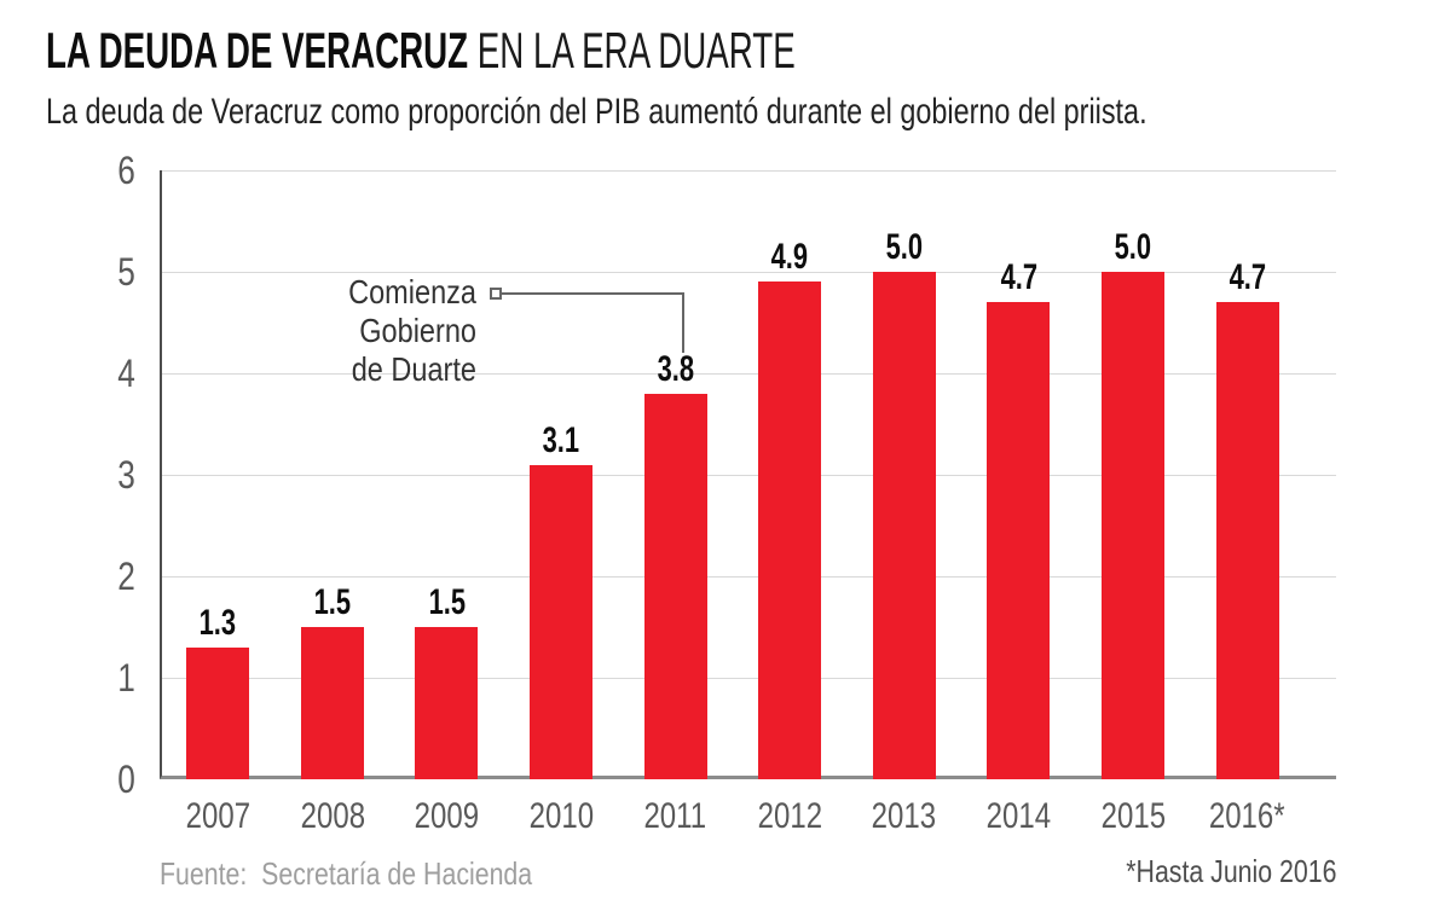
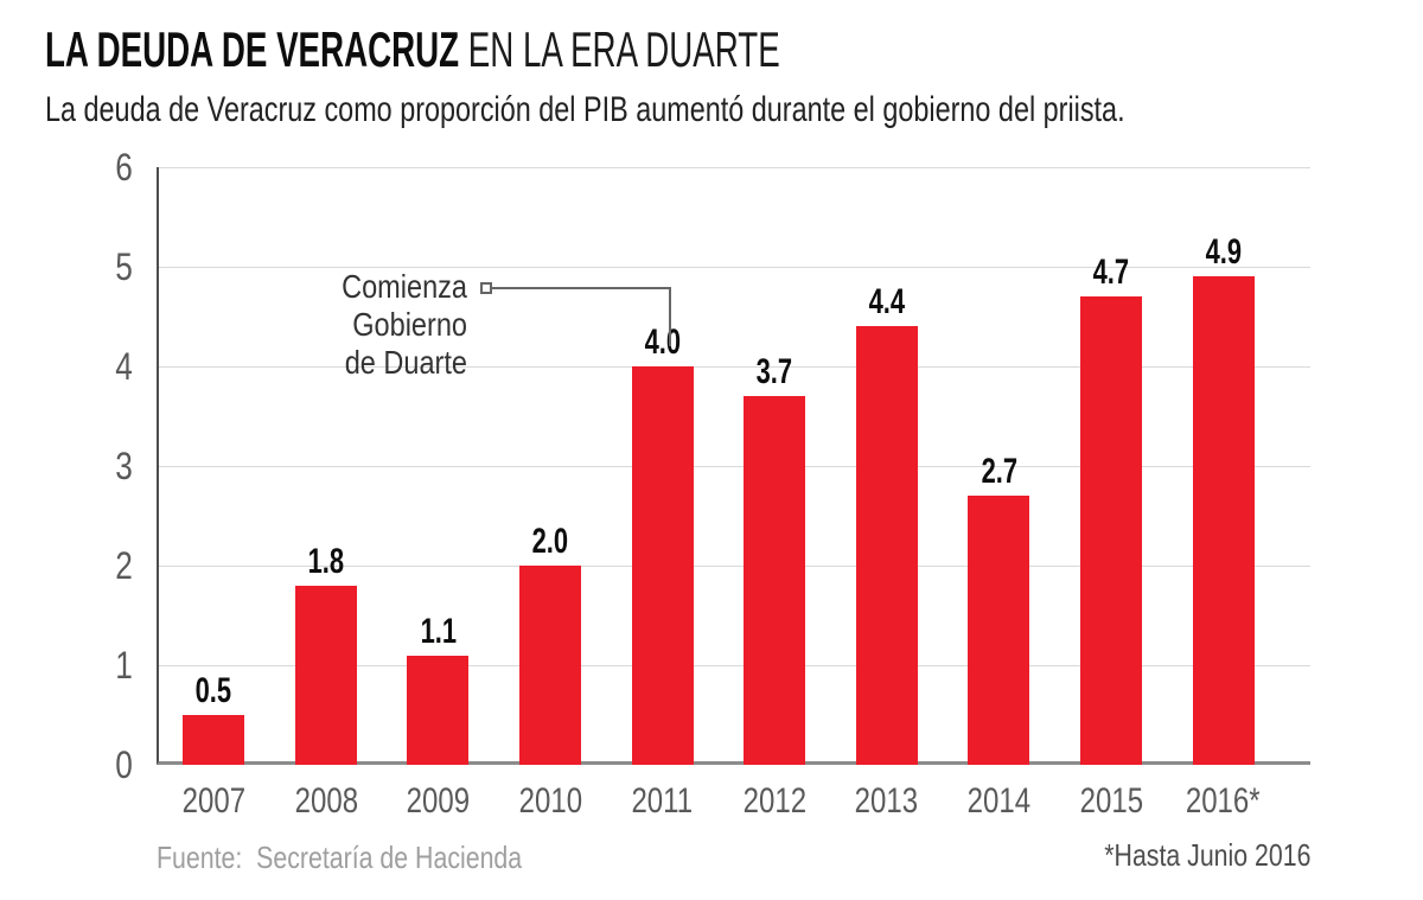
2007: 1.3 -> 0.5
2008: 1.5 -> 1.8
2009: 1.5 -> 1.1
2010: 3.1 -> 2.0
2011: 3.8 -> 4.0
2012: 4.9 -> 3.7
2013: 5.0 -> 4.4
2014: 4.7 -> 2.7
2015: 5.0 -> 4.7
2016*: 4.7 -> 4.9
